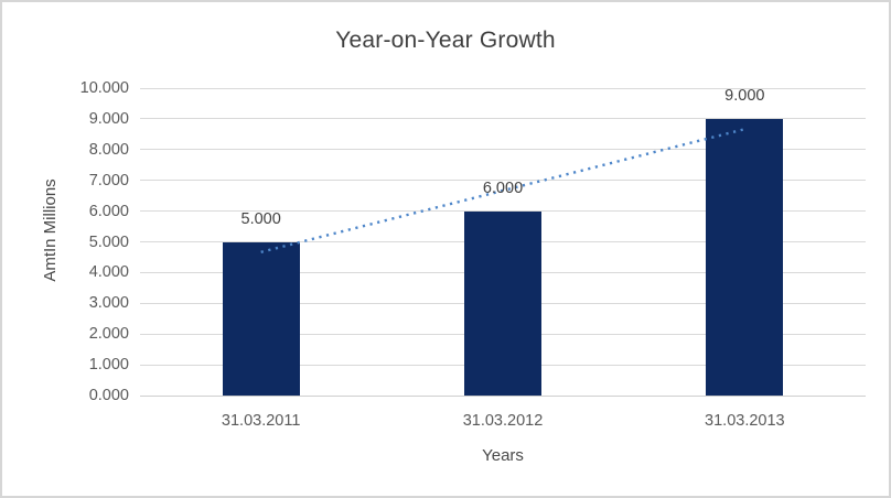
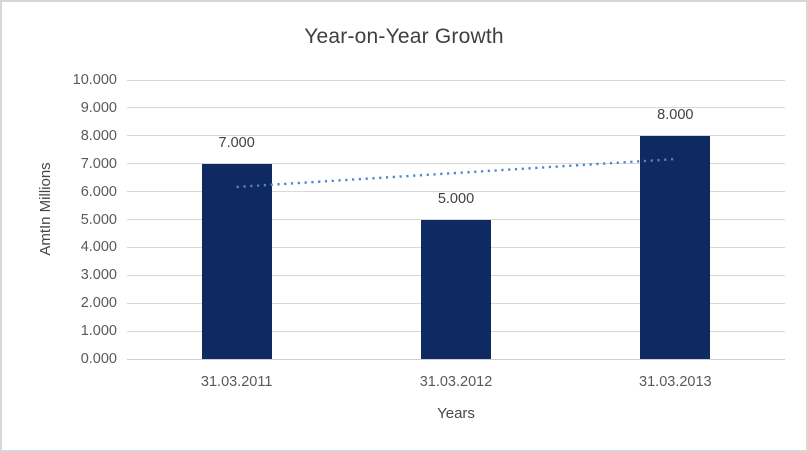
31.03.2011: 5.000 -> 7.000
31.03.2012: 6.000 -> 5.000
31.03.2013: 9.000 -> 8.000
